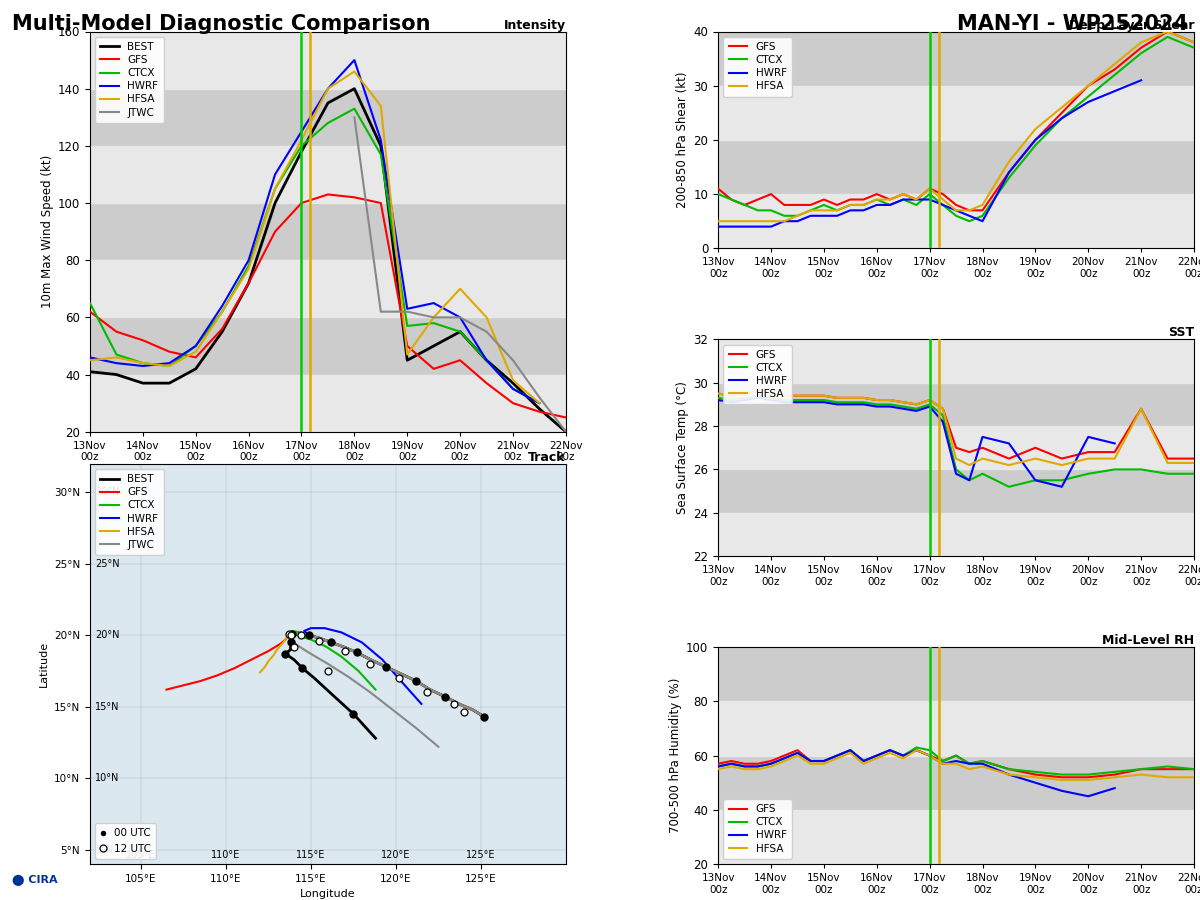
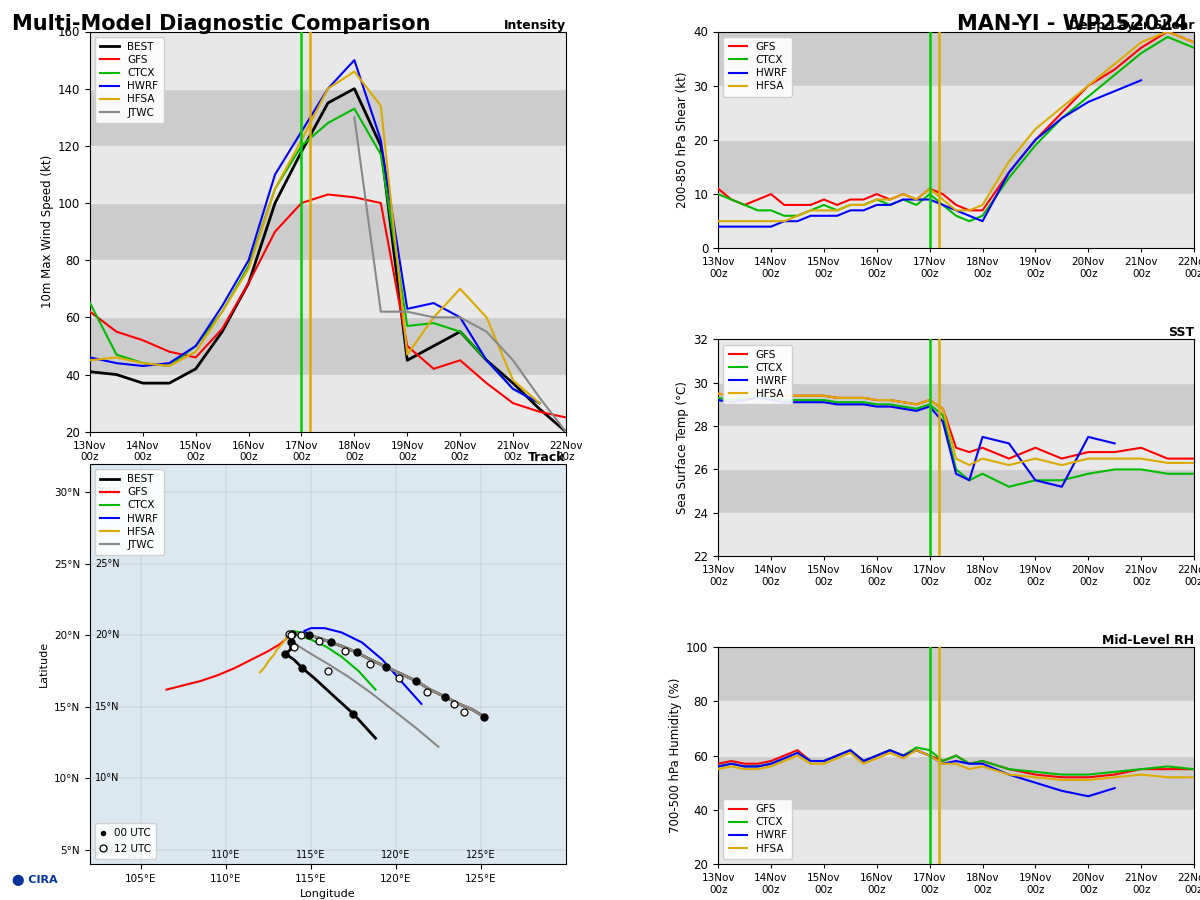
SST/GFS/21Nov 00z: 28.8 -> 27.0
SST/HFSA/21Nov 00z: 28.8 -> 26.5
